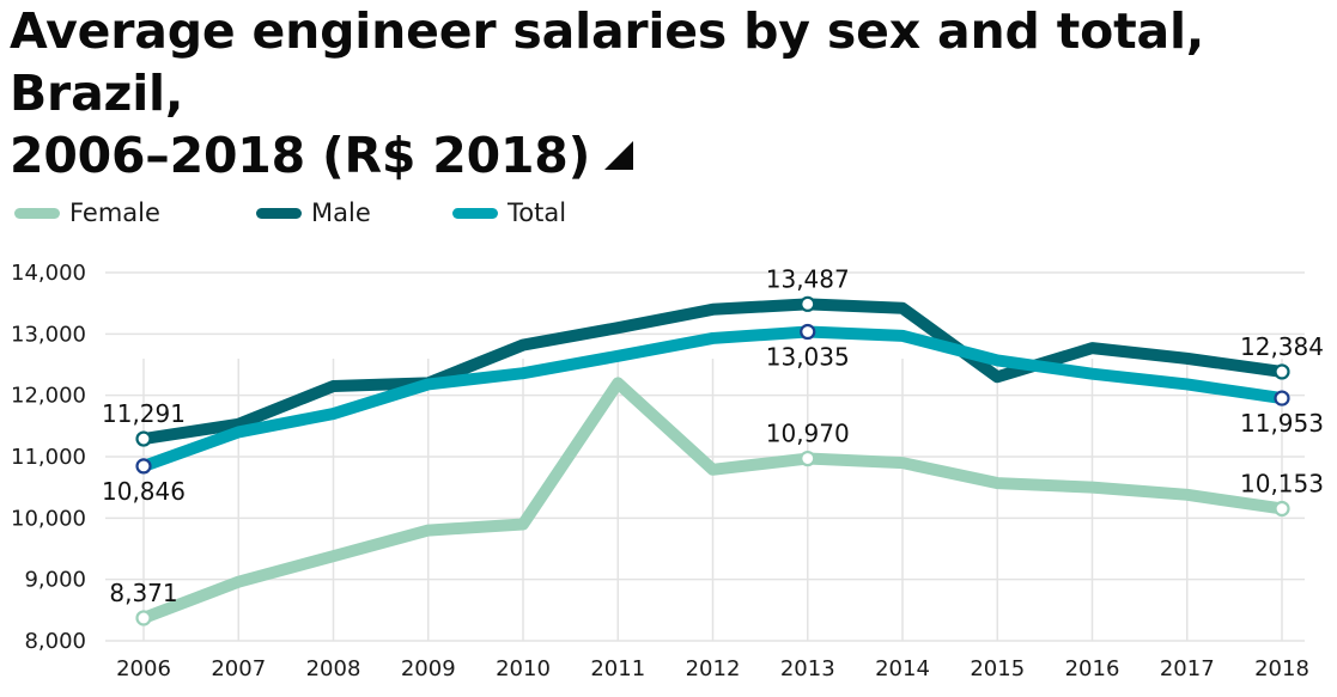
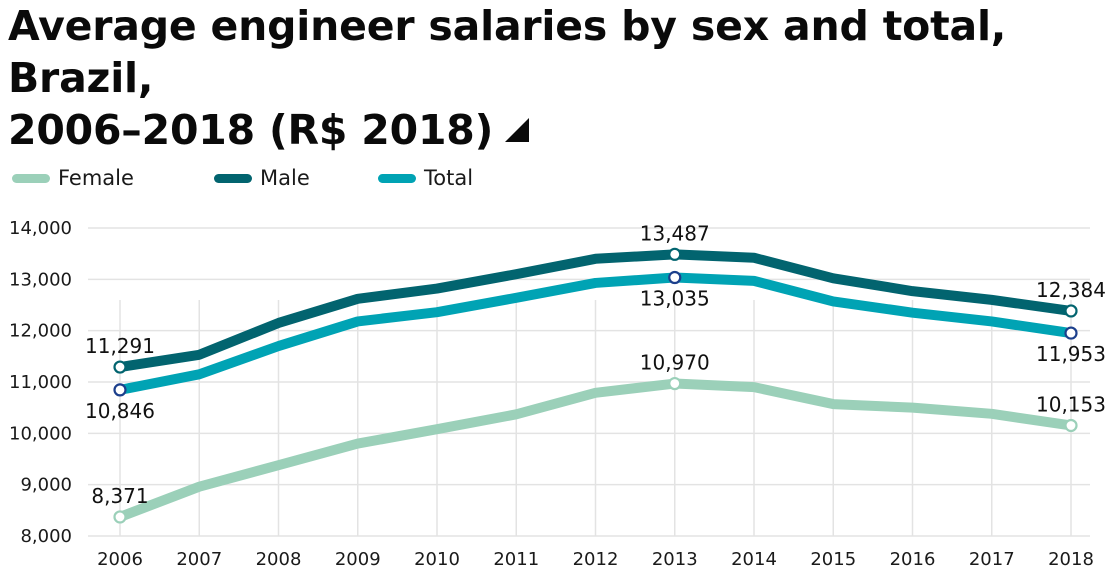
Total/2007: 11400 -> 11200
Male/2009: 12200 -> 12600
Female/2010: 9900 -> 10100
Female/2011: 12200 -> 10400
Male/2015: 12300 -> 13000
